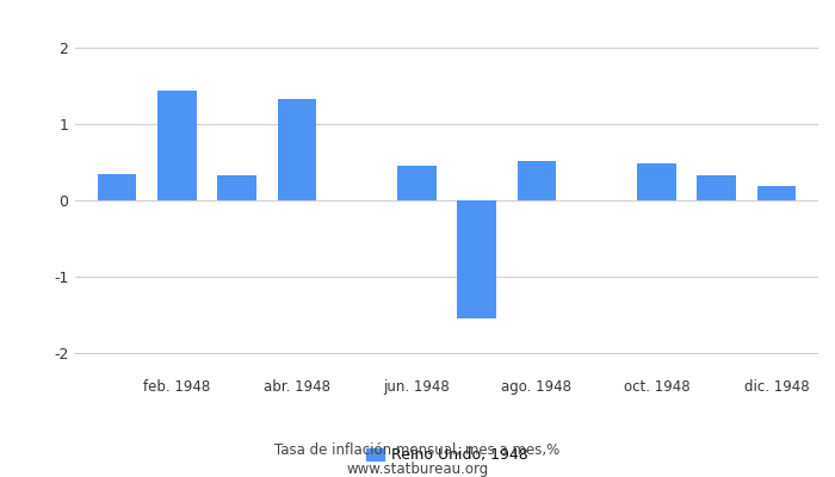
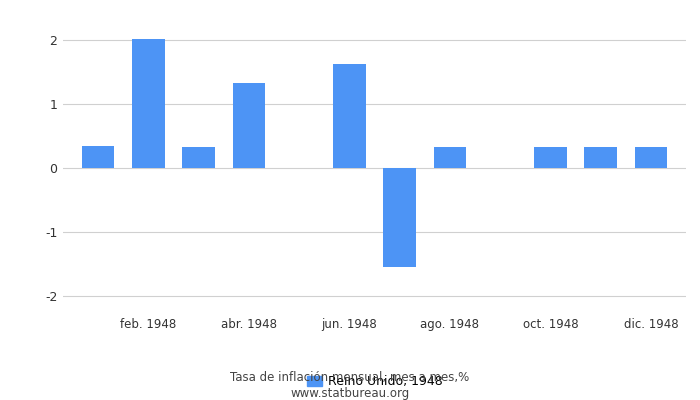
feb. 1948: 1.44 -> 2.02
jun. 1948: 0.46 -> 1.62
ago. 1948: 0.52 -> 0.33
oct. 1948: 0.48 -> 0.33
dic. 1948: 0.18 -> 0.33
